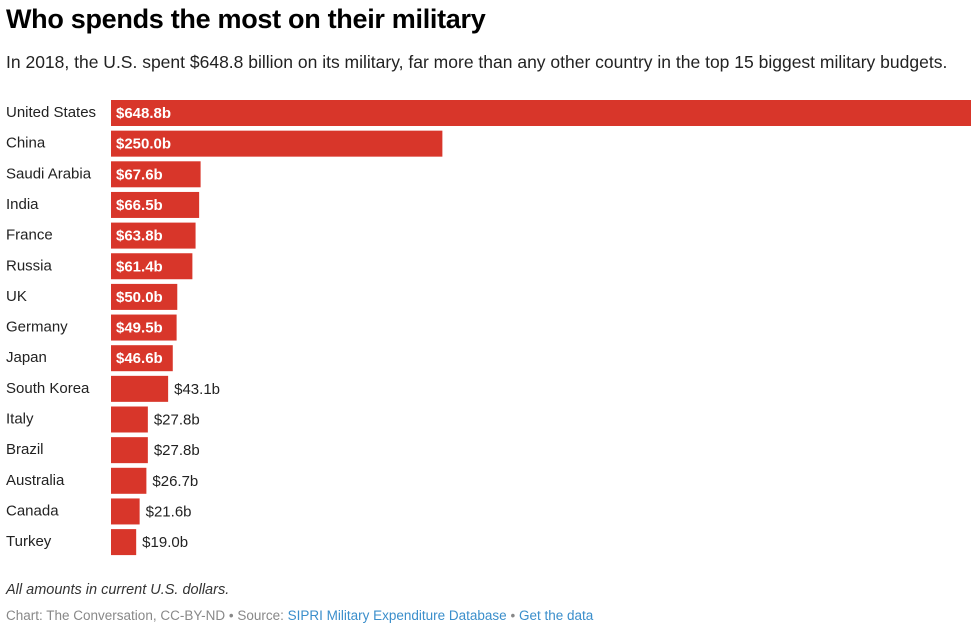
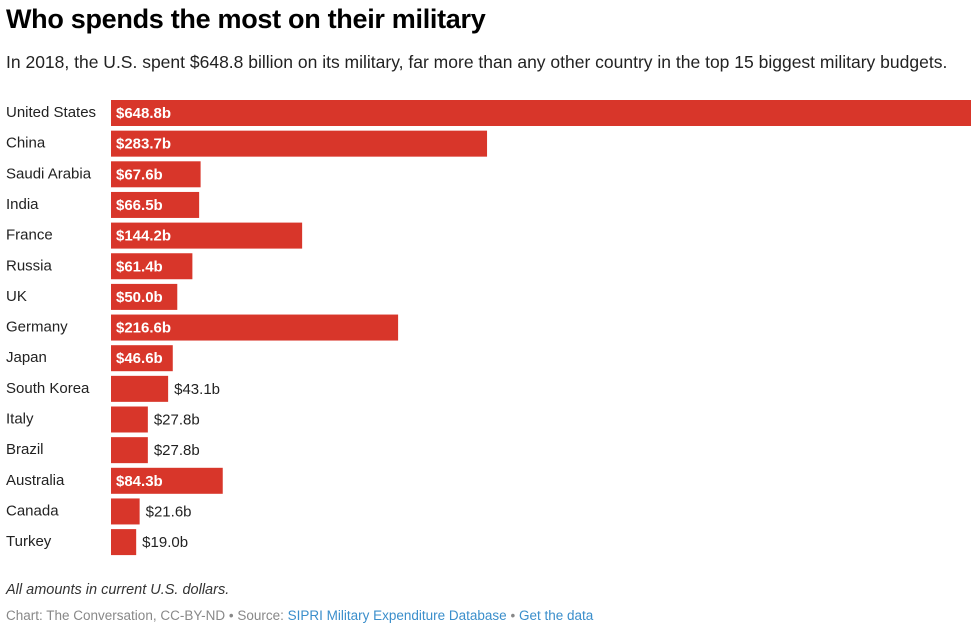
China: $250.0b -> $283.7b
France: $63.8b -> $144.2b
Germany: $49.5b -> $216.6b
Australia: $26.7b -> $84.3b
